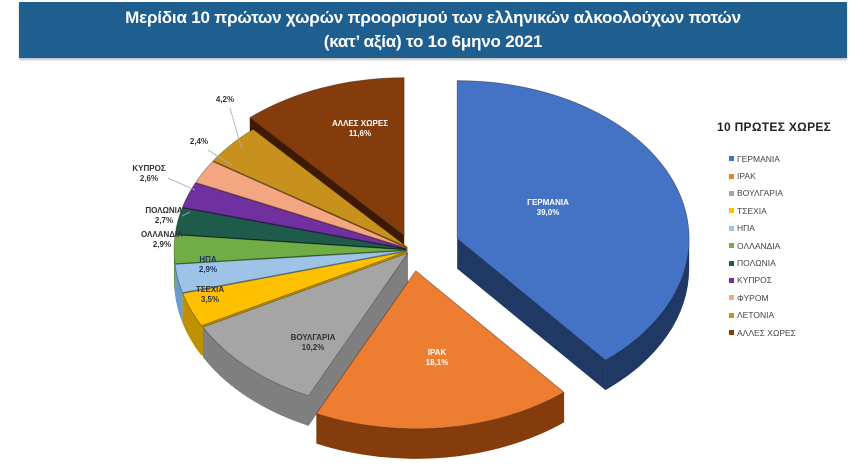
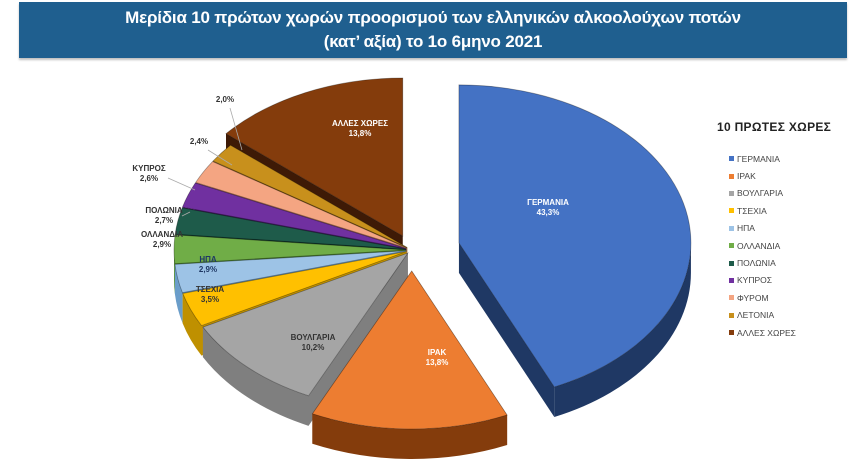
ΓΕΡΜΑΝΙΑ: 39,0% -> 43,3%
ΙΡΑΚ: 18,1% -> 13,8%
ΛΕΤΟΝΙΑ: 4,2% -> 2,0%
ΑΛΛΕΣ ΧΩΡΕΣ: 11,6% -> 13,8%
